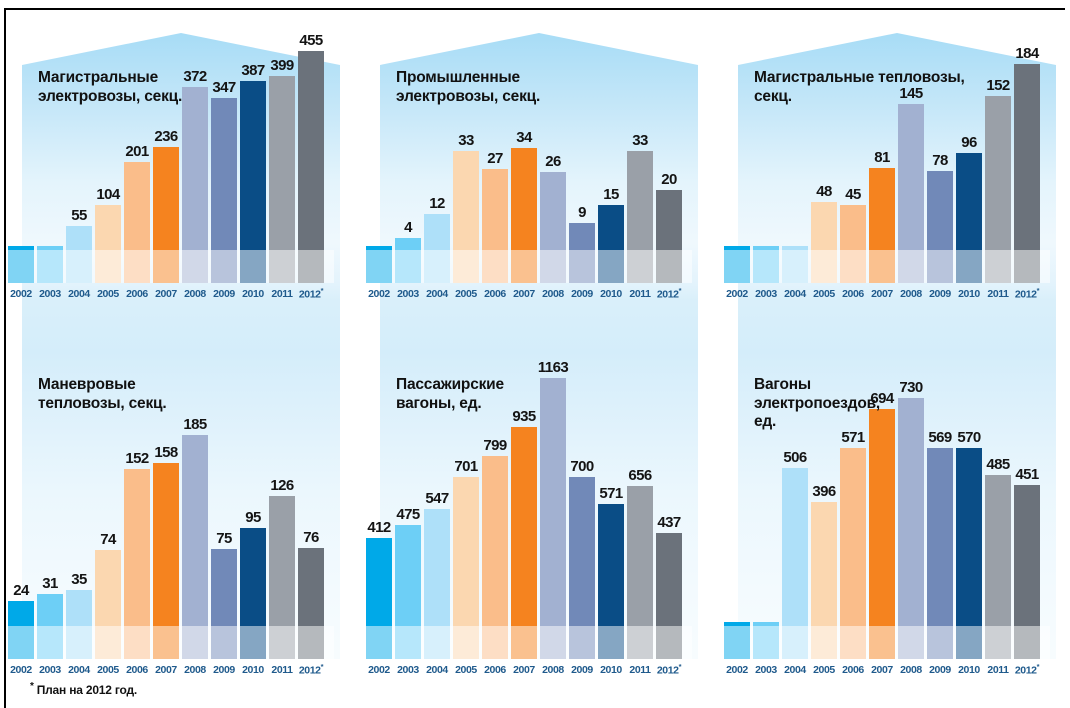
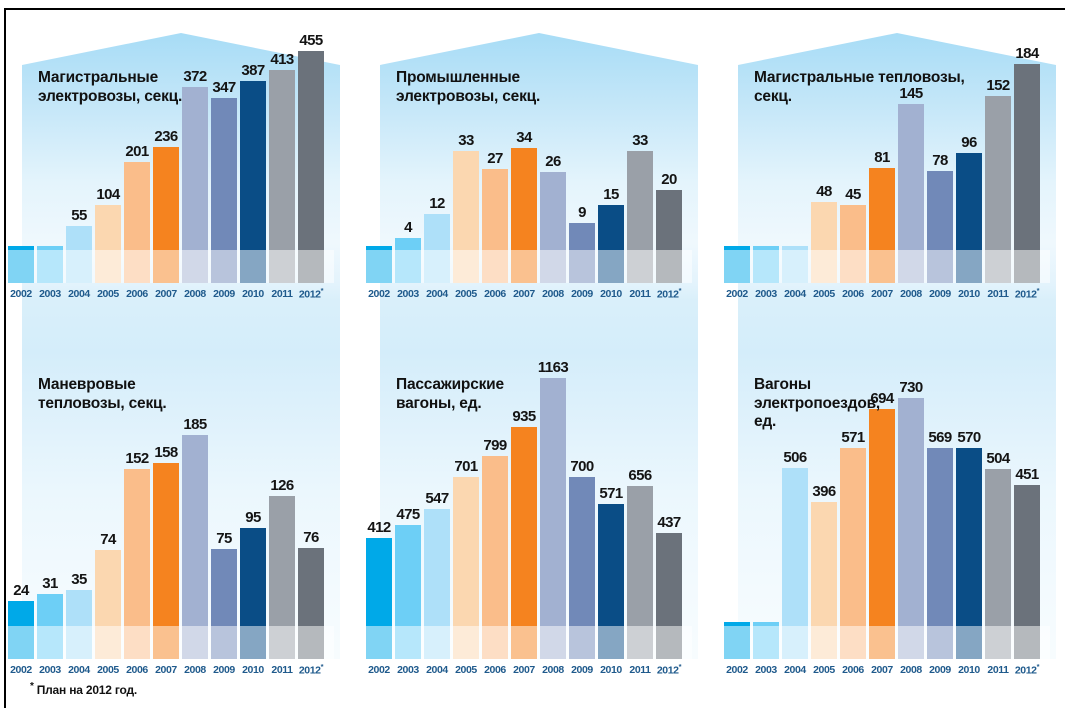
Магистральные электровозы, секц./2011: 399 -> 413
Вагоны электропоездов, ед./2011: 485 -> 504
